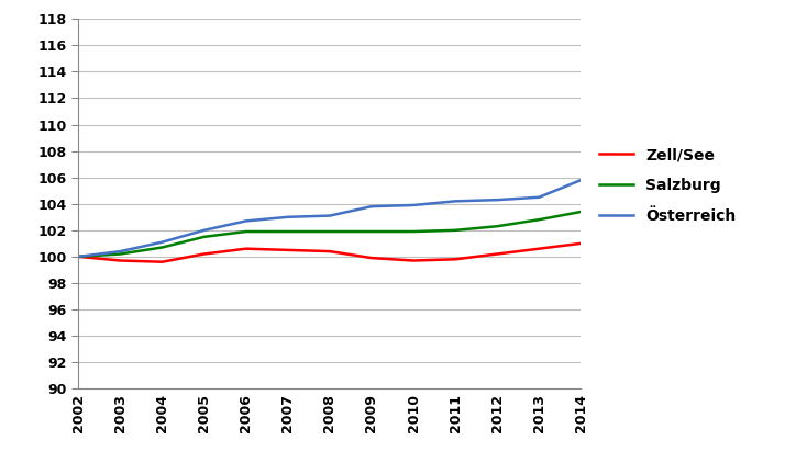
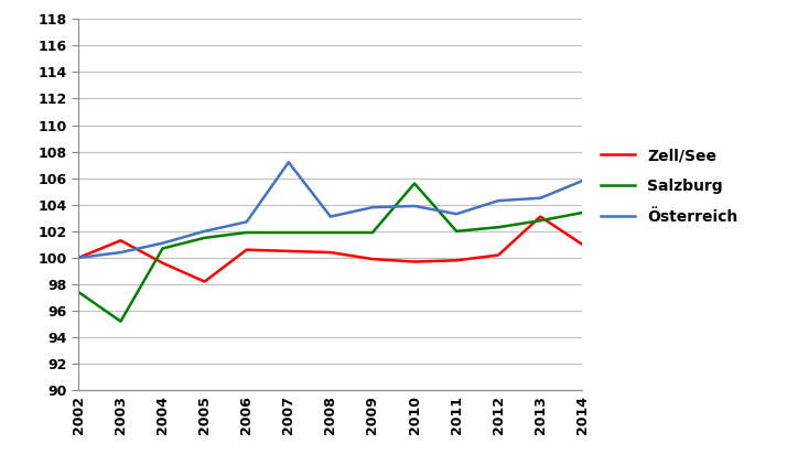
Salzburg/2002: 100.0 -> 97.4
Zell/See/2003: 99.7 -> 101.3
Salzburg/2003: 100.2 -> 95.2
Zell/See/2005: 100.2 -> 98.2
Österreich/2007: 103.0 -> 107.2
Salzburg/2010: 101.9 -> 105.6
Österreich/2011: 104.2 -> 103.3
Zell/See/2013: 100.6 -> 103.1
